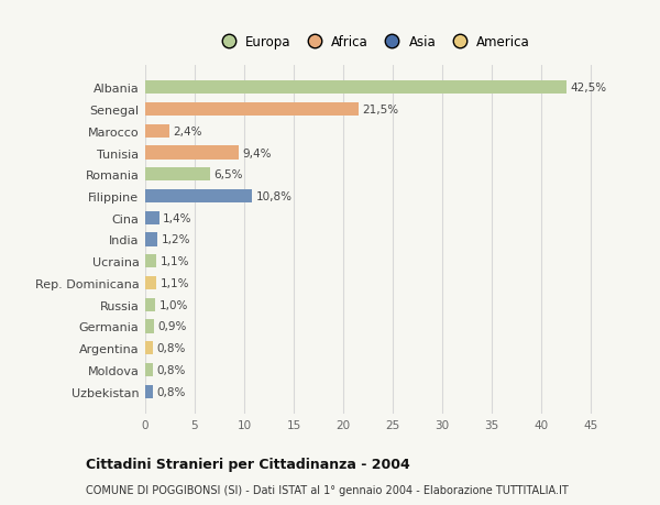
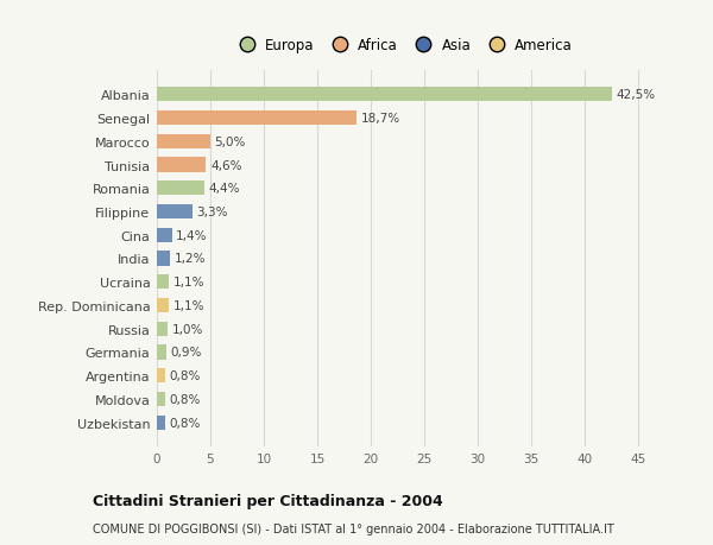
Senegal: 21,5% -> 18,7%
Marocco: 2,4% -> 5,0%
Tunisia: 9,4% -> 4,6%
Romania: 6,5% -> 4,4%
Filippine: 10,8% -> 3,3%
